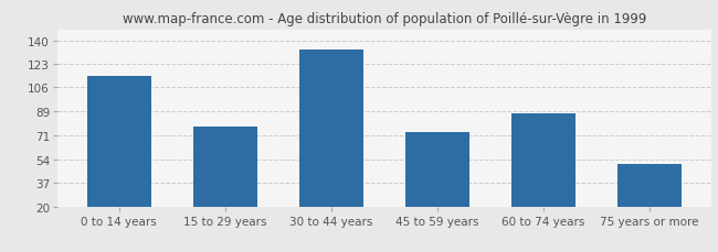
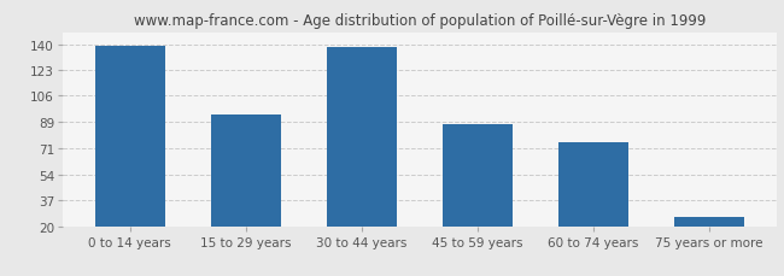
0 to 14 years: 114 -> 139
15 to 29 years: 78 -> 94
30 to 44 years: 133 -> 138
45 to 59 years: 74 -> 87
60 to 74 years: 87 -> 75
75 years or more: 51 -> 26
